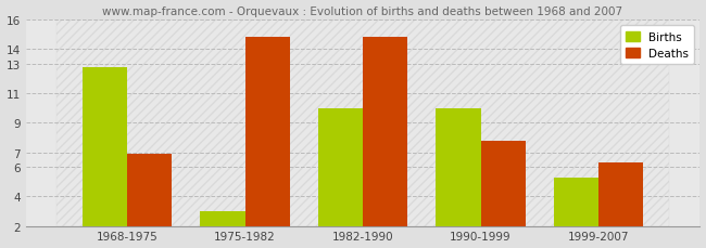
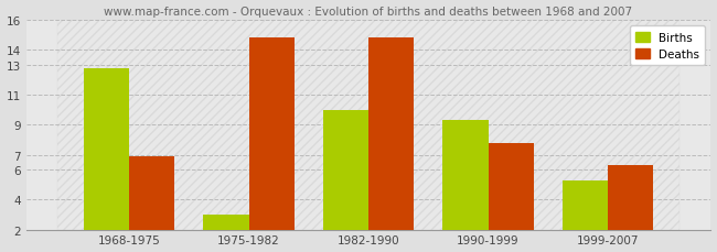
Births/1990-1999: 10.0 -> 9.3
